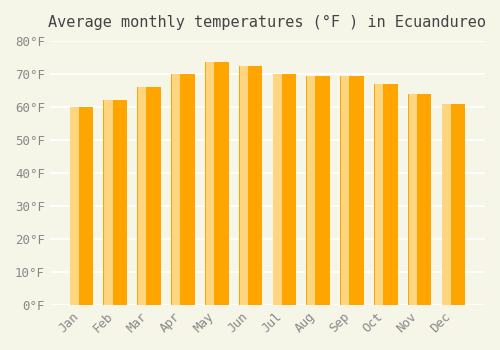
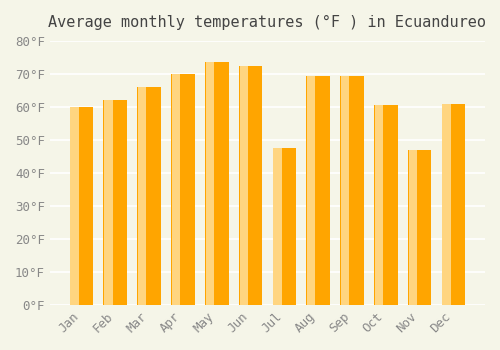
Jul: 70.0°F -> 47.5°F
Oct: 67.0°F -> 60.5°F
Nov: 64.0°F -> 47.0°F
